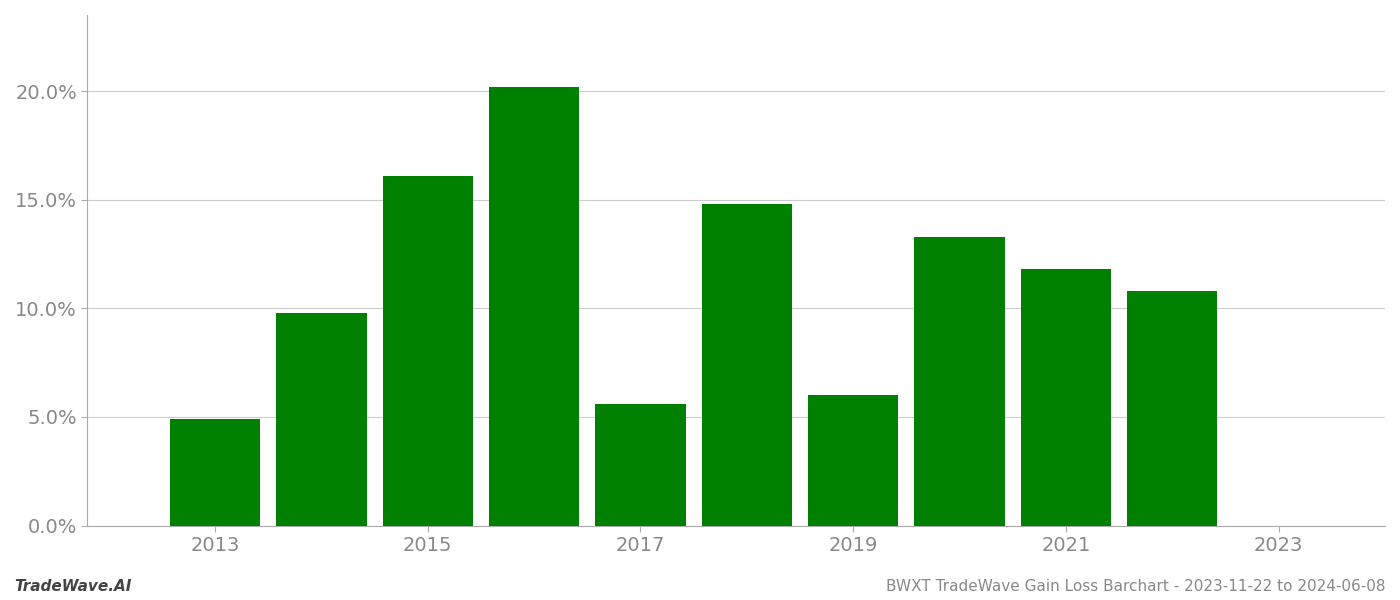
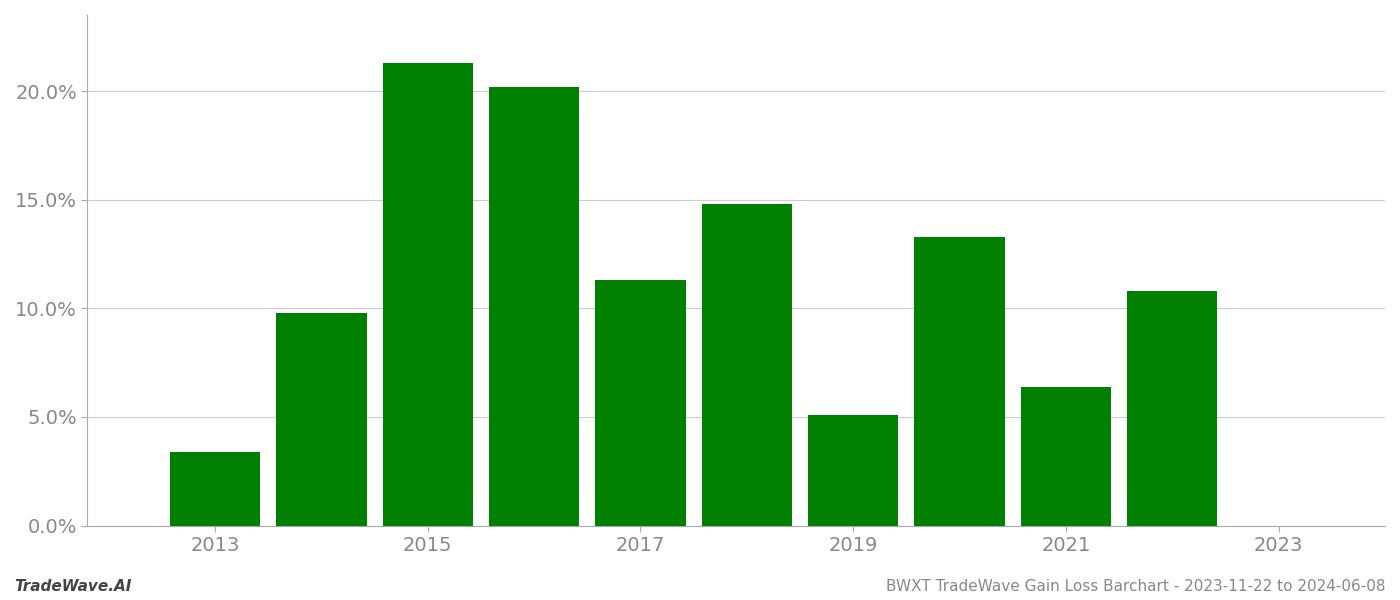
2013: 4.9% -> 3.4%
2015: 16.1% -> 21.3%
2017: 5.6% -> 11.3%
2019: 6.0% -> 5.1%
2021: 11.8% -> 6.4%
